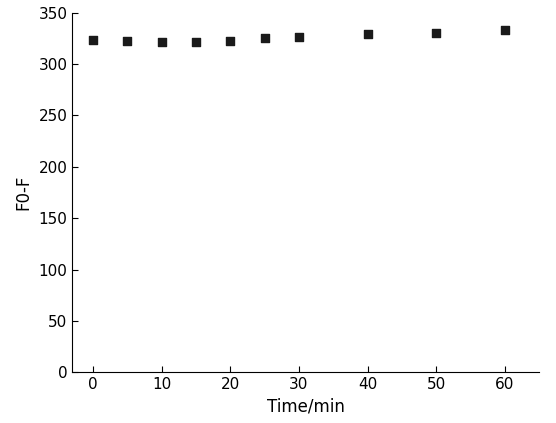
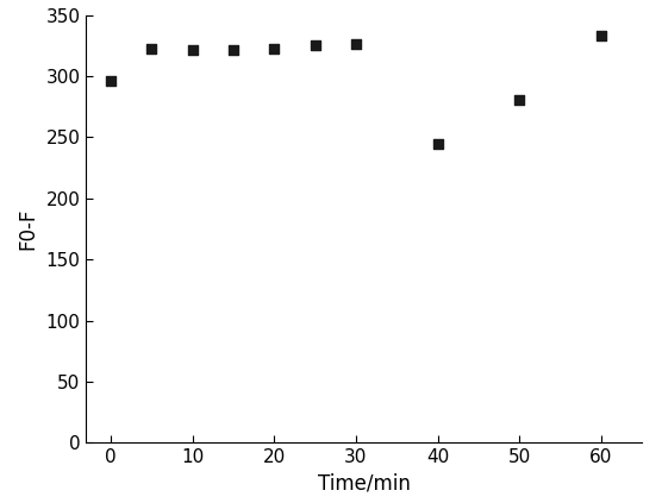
0: 323 -> 296
40: 329 -> 245
50: 330 -> 281
